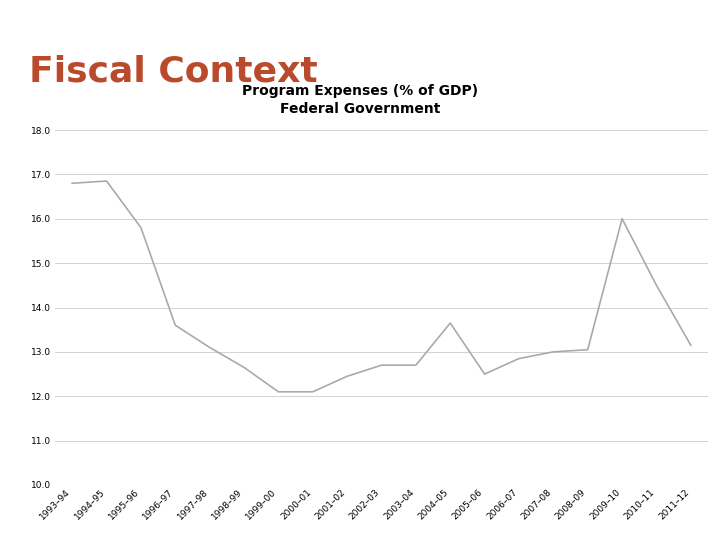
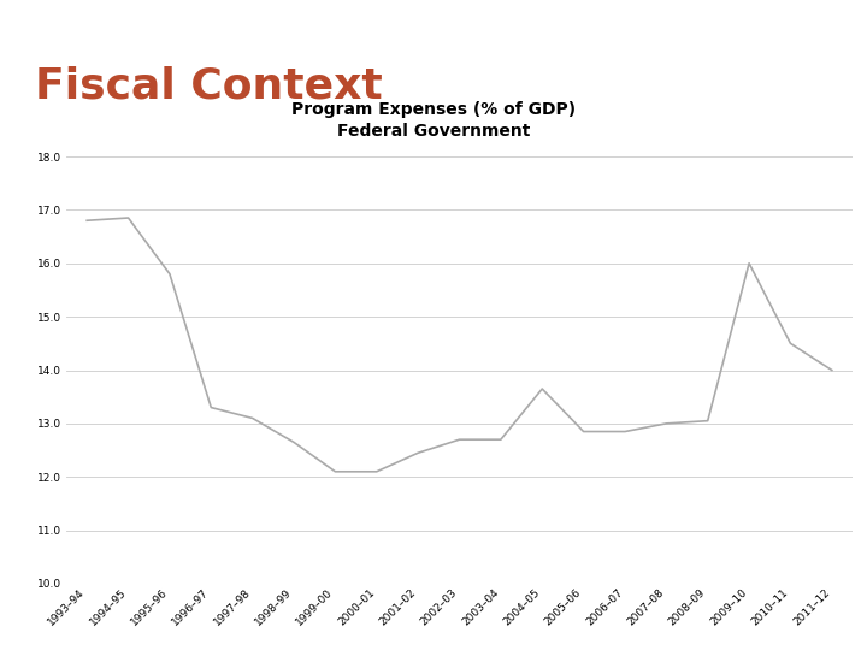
1996–97: 13.60 -> 13.30
2005–06: 12.50 -> 12.85
2011–12: 13.15 -> 14.00
